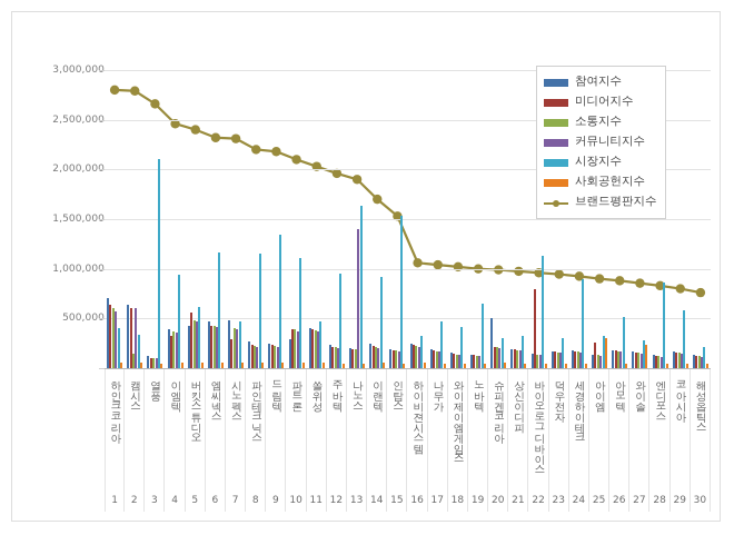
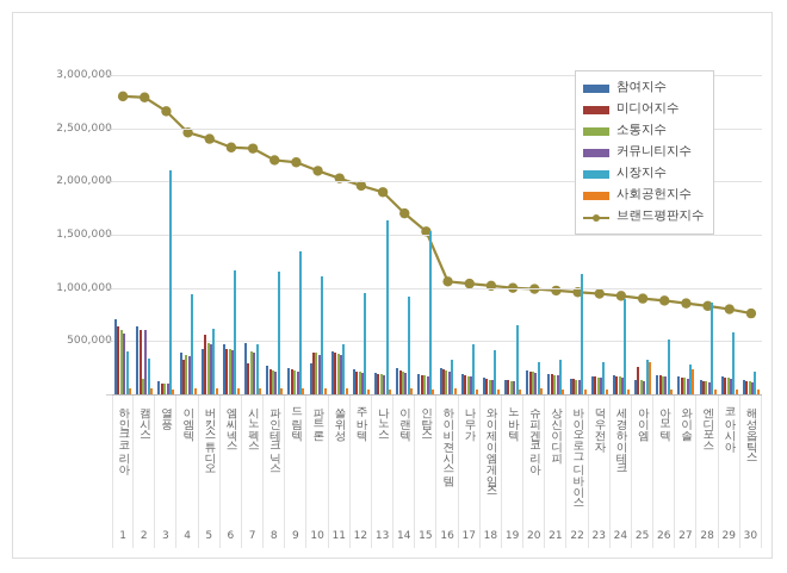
커뮤니티지수/나노스: 1400000 -> 200000
참여지수/슈피겐코리아: 500000 -> 200000
미디어지수/바이오로그디바이스: 800000 -> 100000
